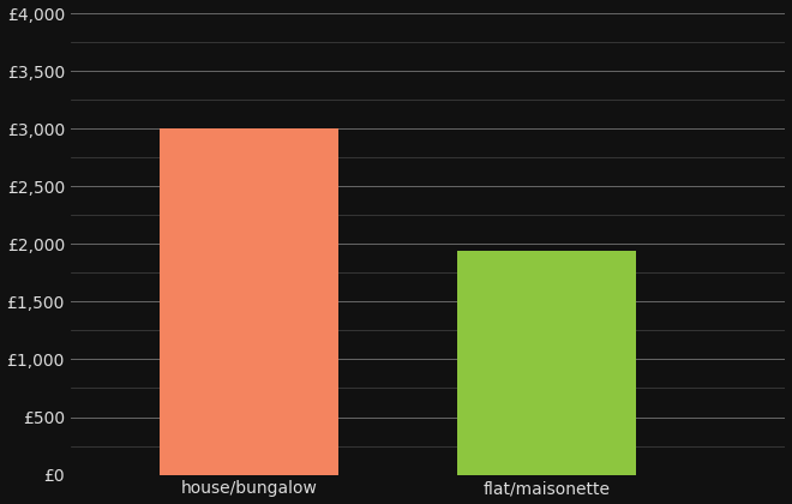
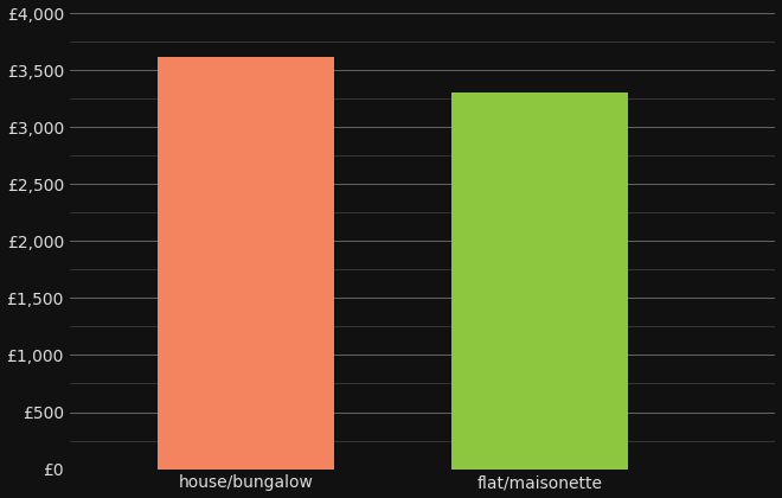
house/bungalow: £3,000 -> £3,620
flat/maisonette: £1,940 -> £3,300
